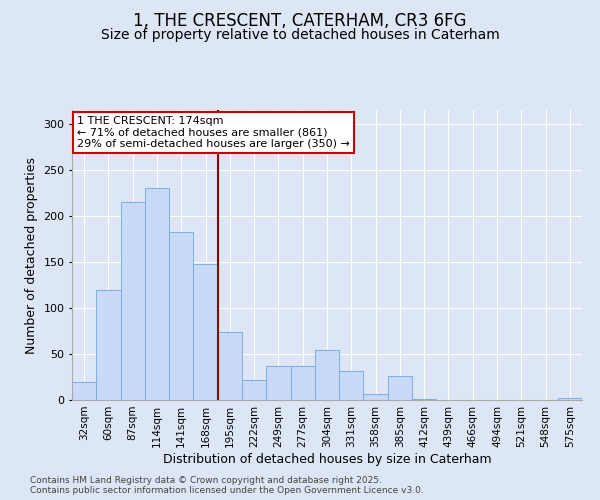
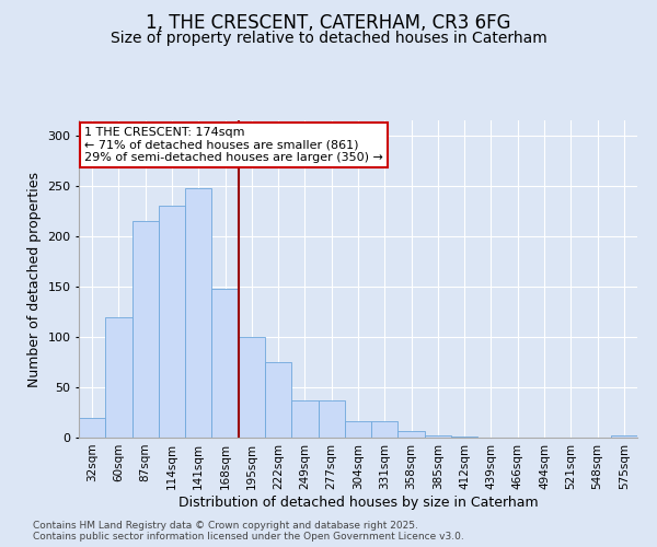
141sqm: 182 -> 248
195sqm: 74 -> 100
222sqm: 22 -> 75
304sqm: 54 -> 16
331sqm: 32 -> 16
385sqm: 26 -> 2
